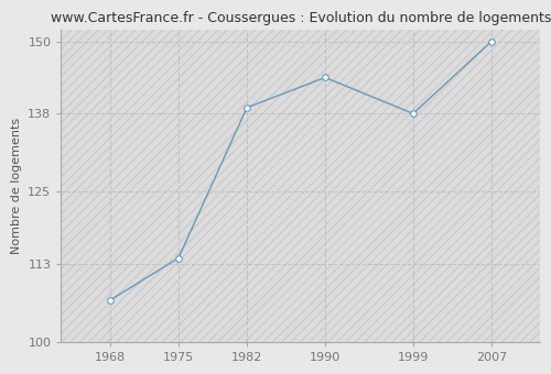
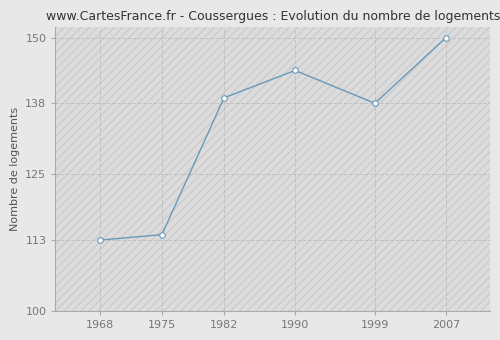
1968: 107 -> 113
